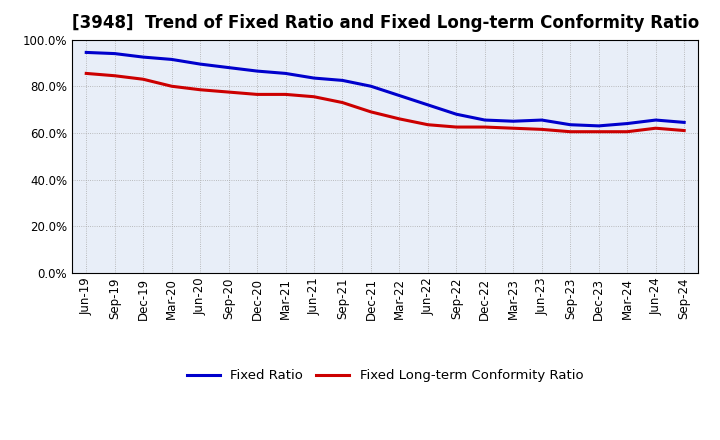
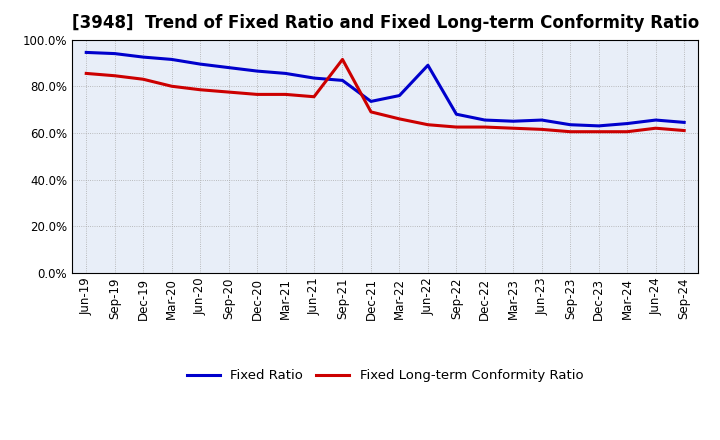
Fixed Long-term Conformity Ratio/Sep-21: 73.0% -> 91.5%
Fixed Ratio/Dec-21: 80.0% -> 73.5%
Fixed Ratio/Jun-22: 72.0% -> 89.0%
